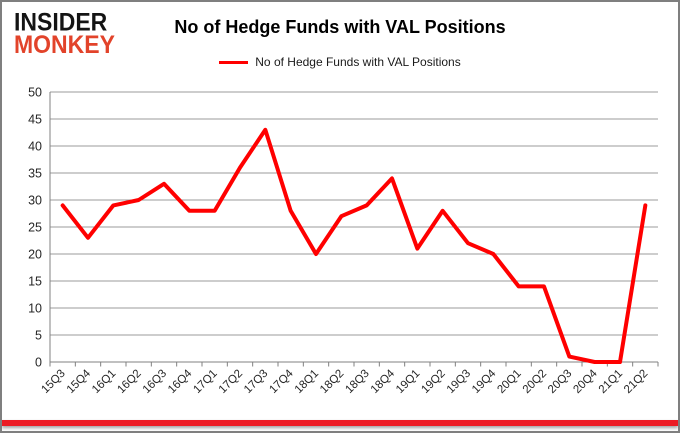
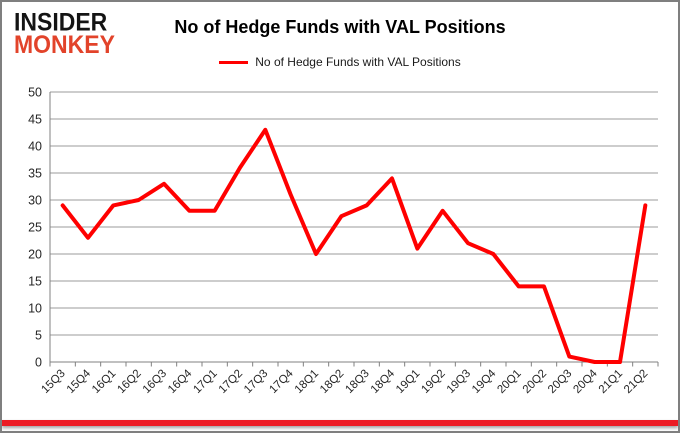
17Q4: 28 -> 31
